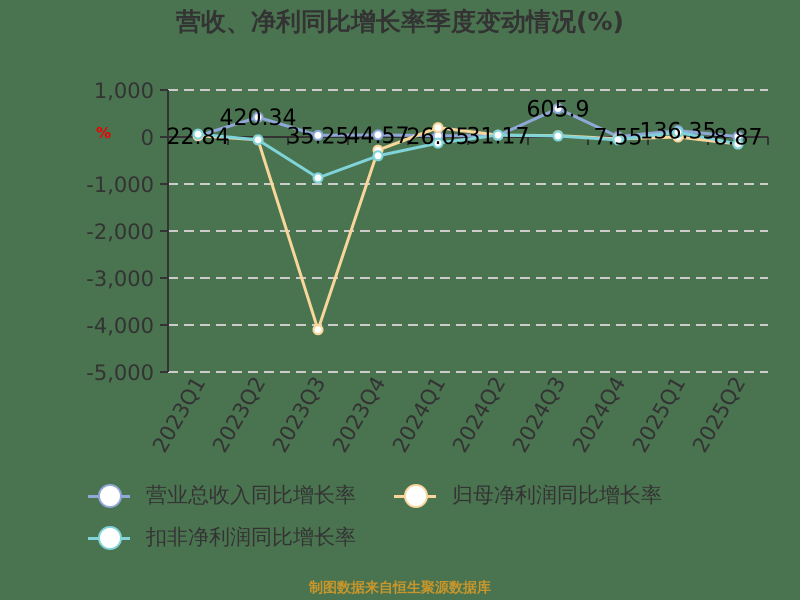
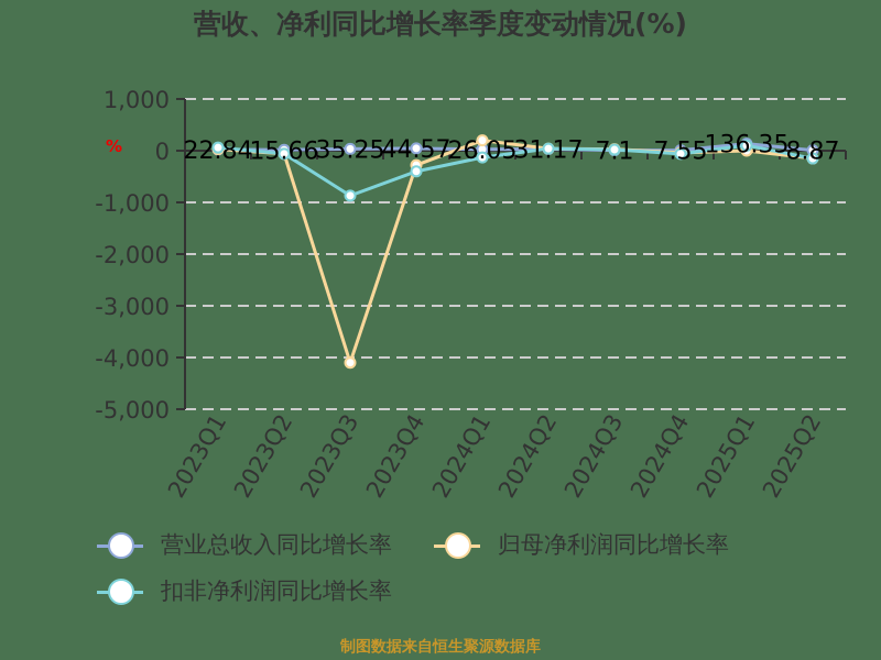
营业总收入同比增长率/2023Q2: 420.34 -> 15.66
营业总收入同比增长率/2024Q3: 605.9 -> 7.1
